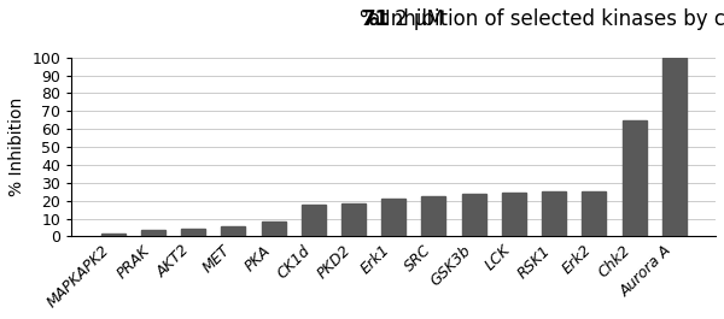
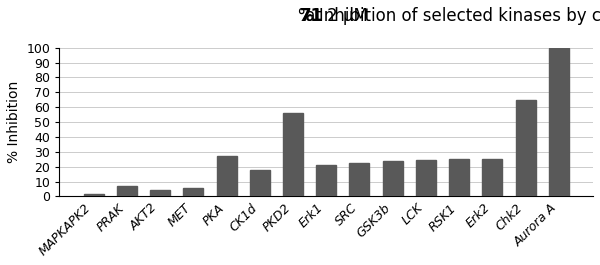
PRAK: 4 -> 7
PKA: 8 -> 27
PKD2: 18 -> 56
